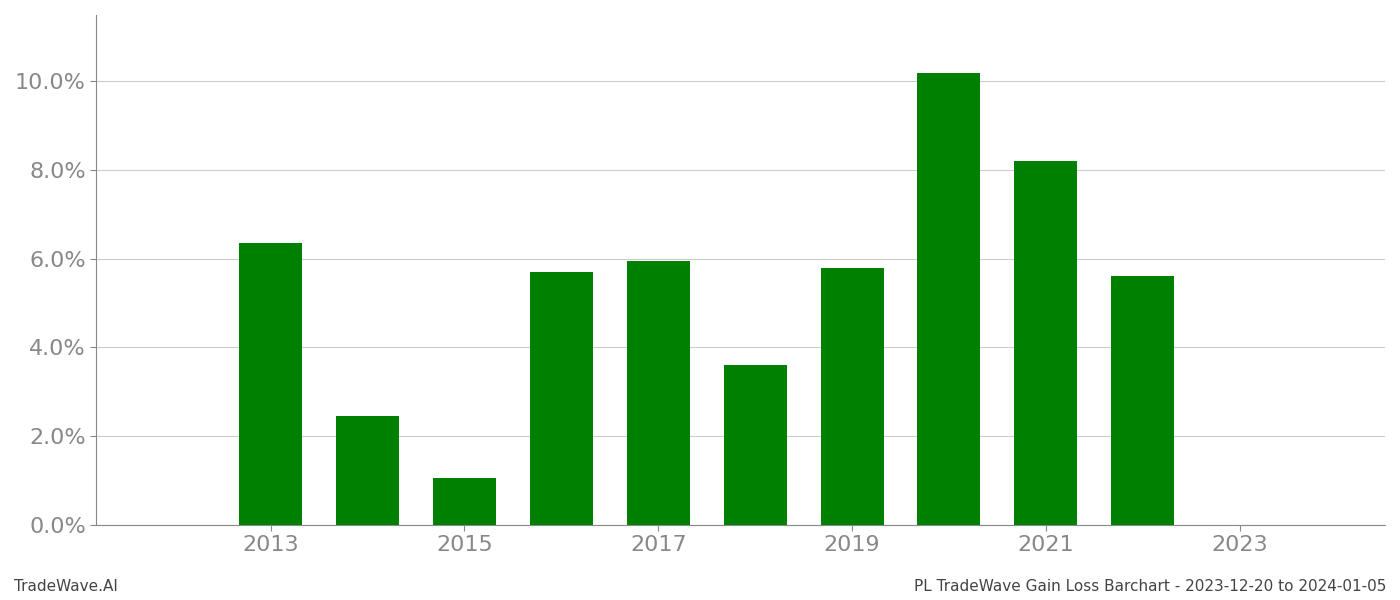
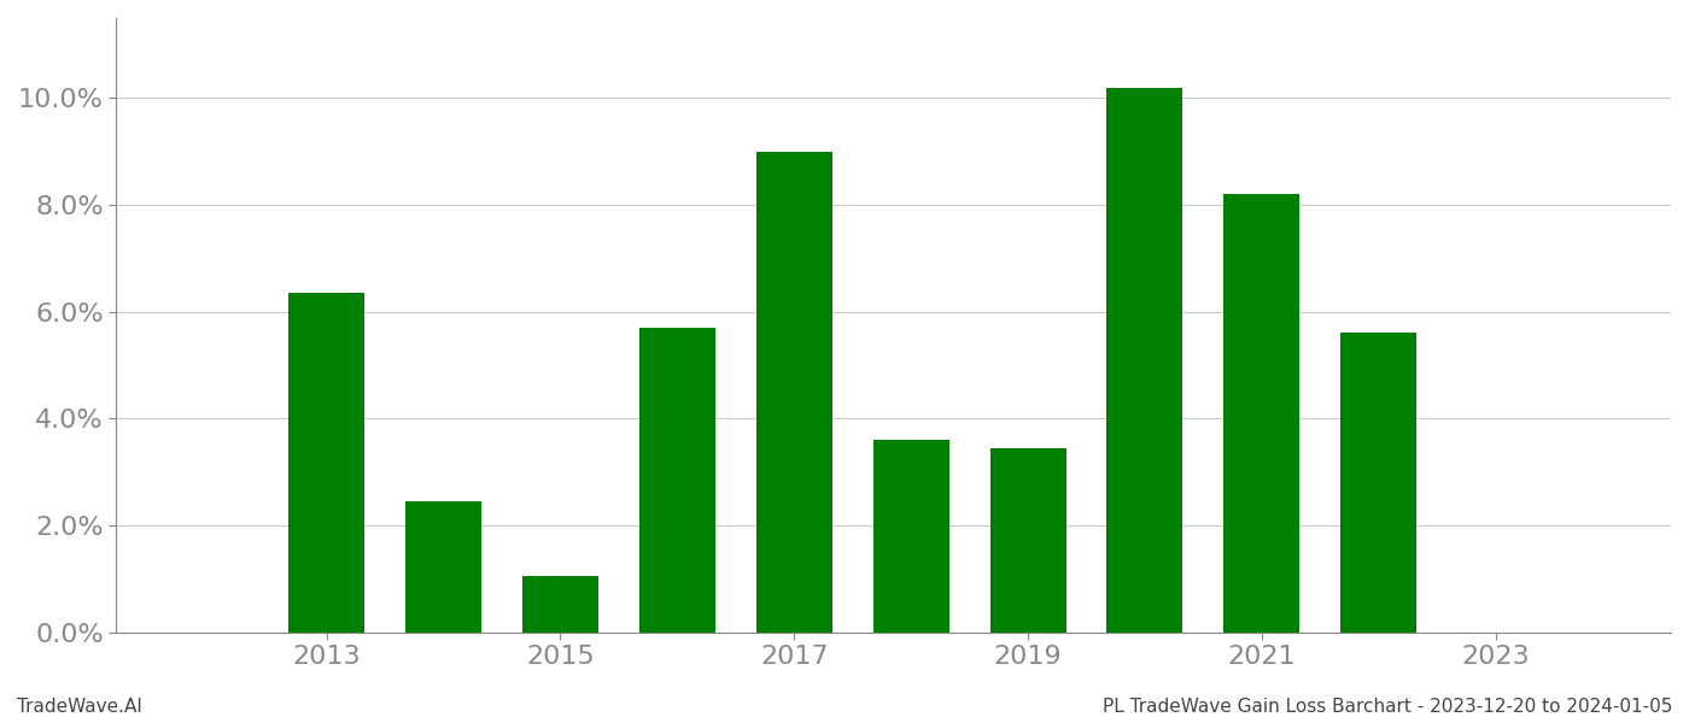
2017: 5.95% -> 9.00%
2019: 5.80% -> 3.45%
